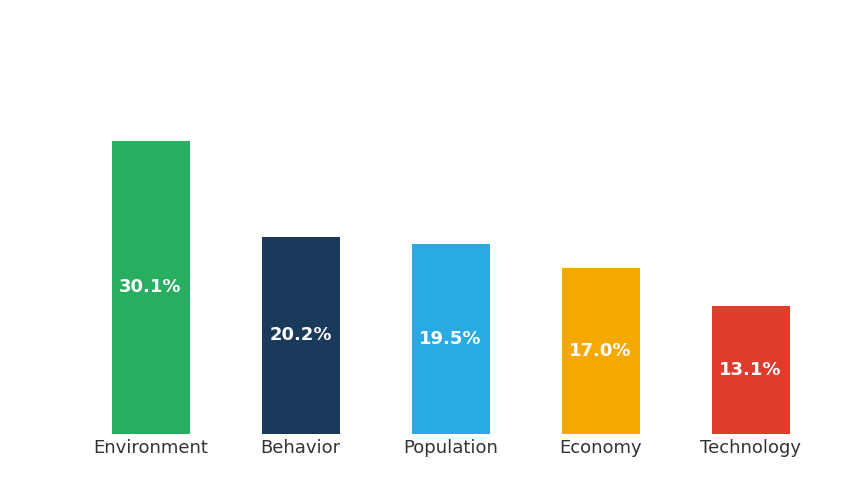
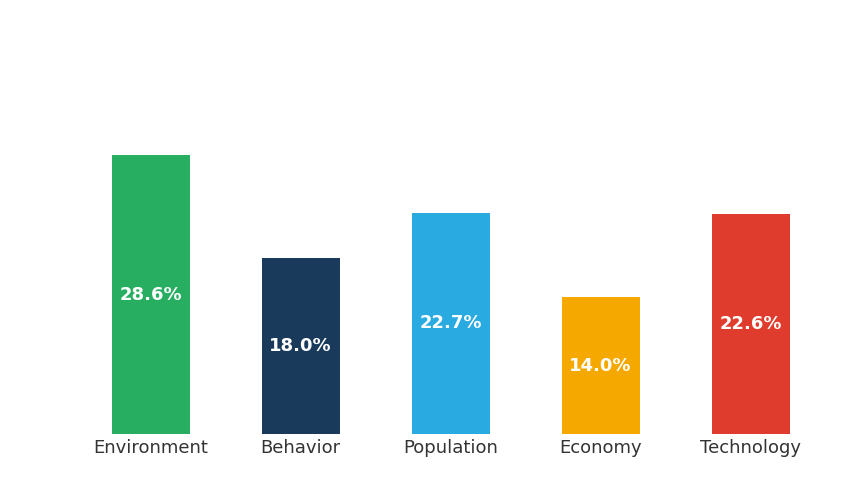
Environment: 30.1% -> 28.6%
Behavior: 20.2% -> 18.0%
Population: 19.5% -> 22.7%
Economy: 17.0% -> 14.0%
Technology: 13.1% -> 22.6%
